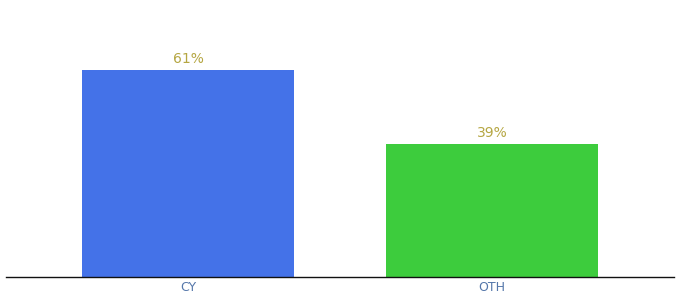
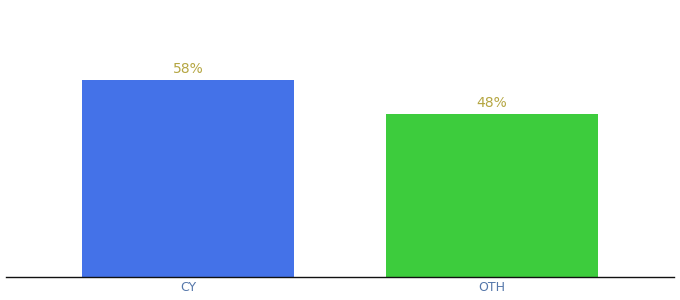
CY: 61% -> 58%
OTH: 39% -> 48%
